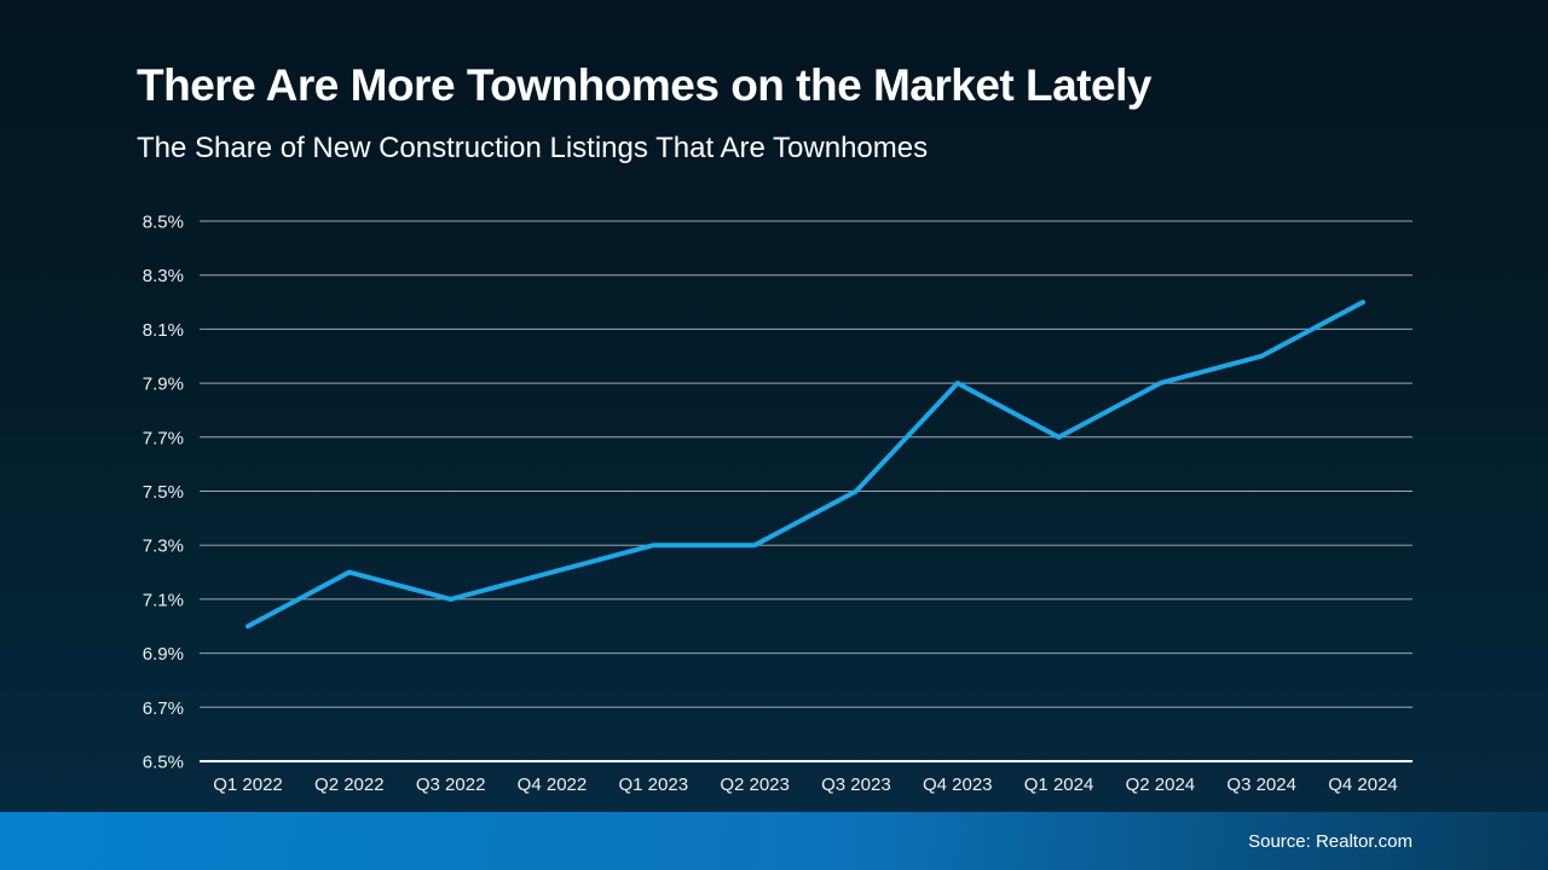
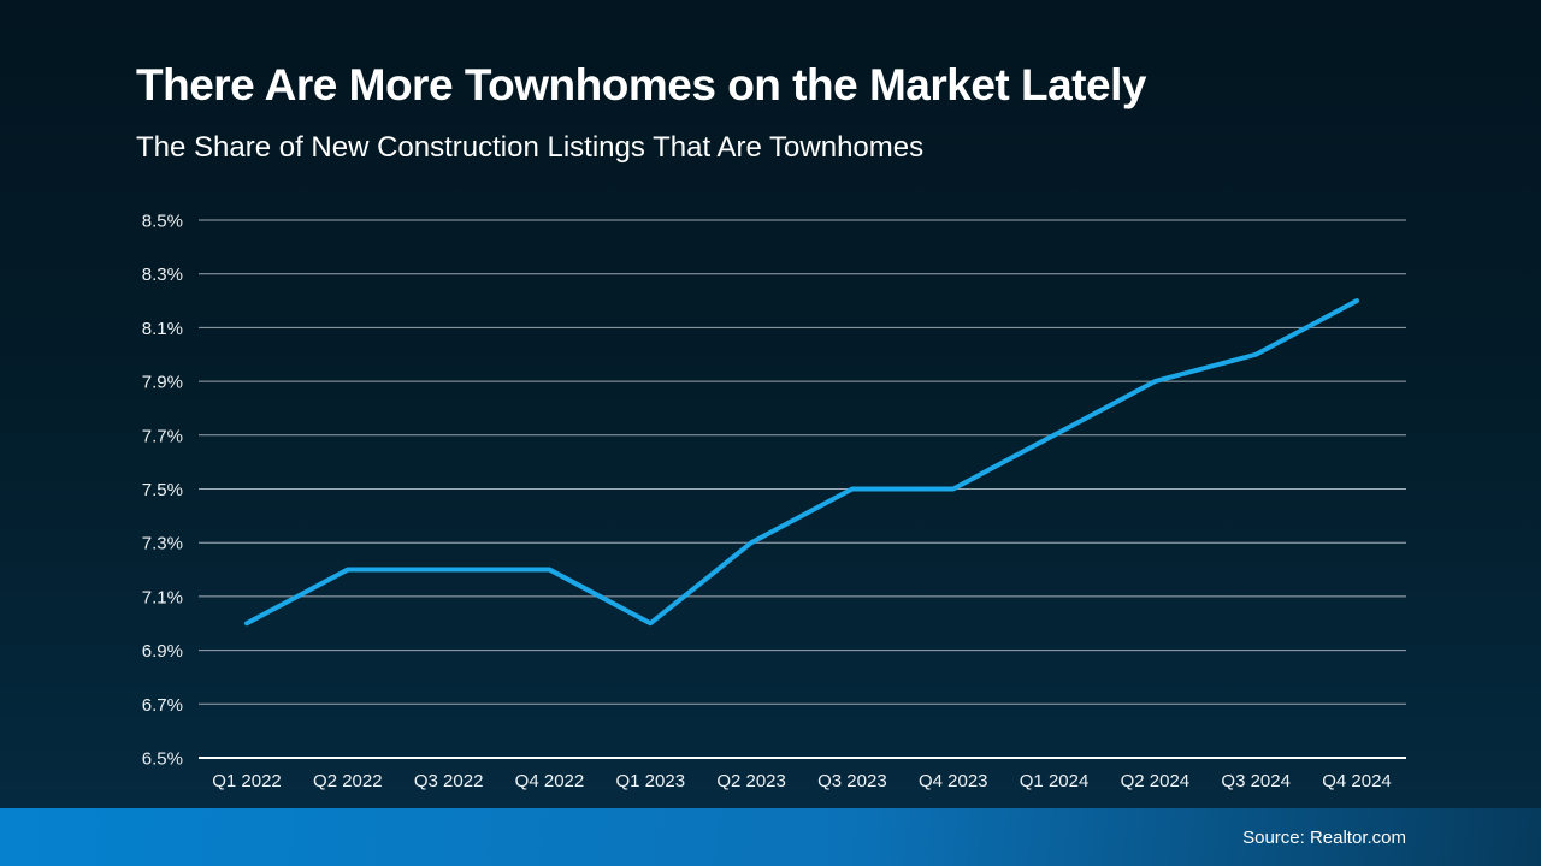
Q3 2022: 7.1% -> 7.2%
Q1 2023: 7.3% -> 7.0%
Q4 2023: 7.9% -> 7.5%
